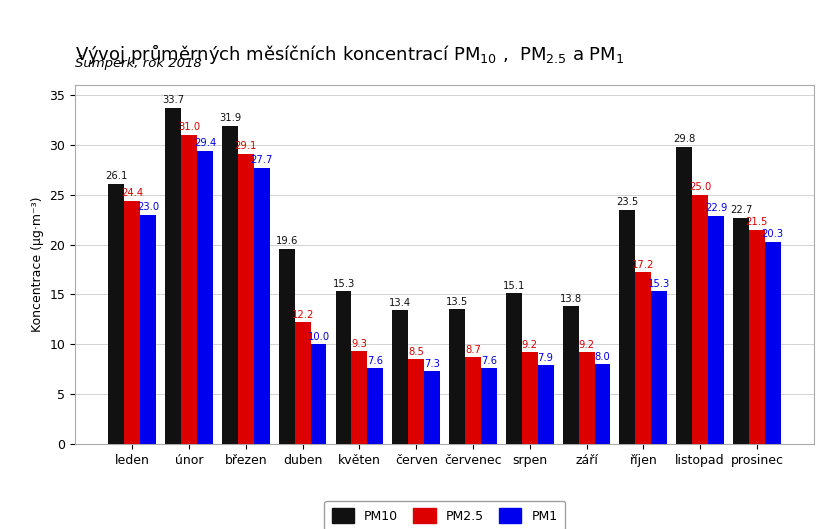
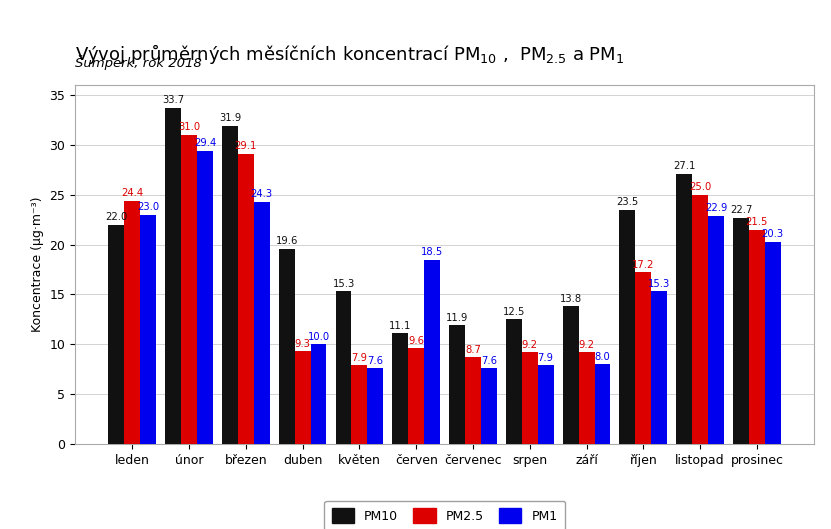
PM10/leden: 26.1 -> 22.0
PM1/březen: 27.7 -> 24.3
PM2.5/duben: 12.2 -> 9.3
PM2.5/květen: 9.3 -> 7.9
PM10/červen: 13.4 -> 11.1
PM2.5/červen: 8.5 -> 9.6
PM1/červen: 7.3 -> 18.5
PM10/červenec: 13.5 -> 11.9
PM10/srpen: 15.1 -> 12.5
PM10/listopad: 29.8 -> 27.1
